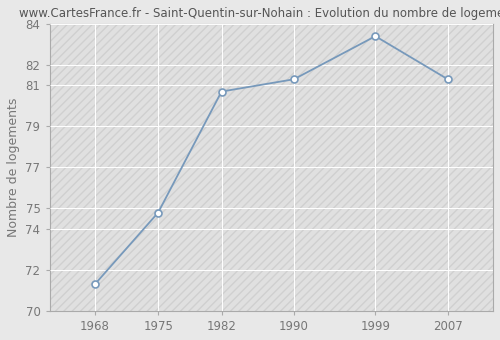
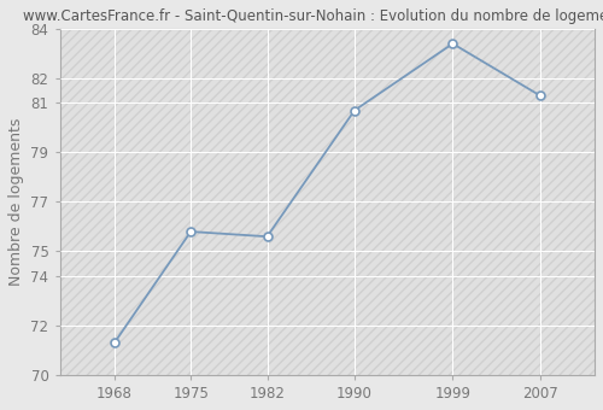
1975: 74.8 -> 75.8
1982: 80.7 -> 75.6
1990: 81.3 -> 80.7
